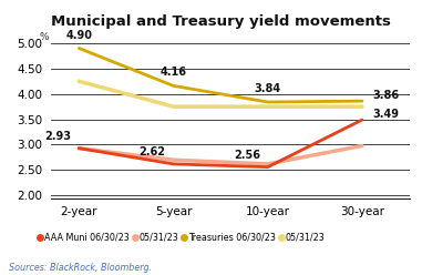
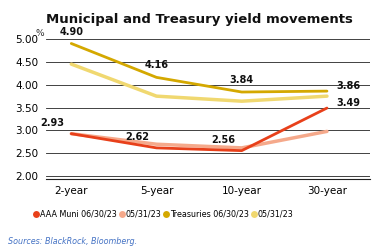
05/31/23/2-year: 4.25 -> 4.45
05/31/23/10-year: 3.75 -> 3.64
